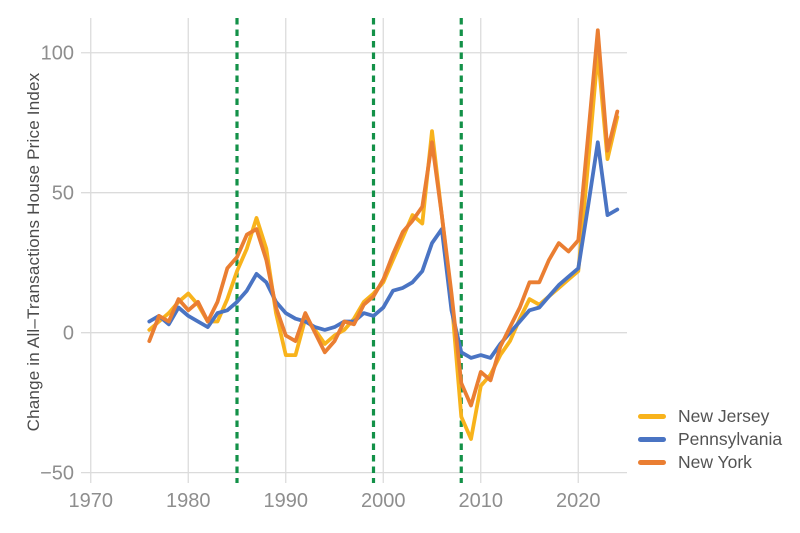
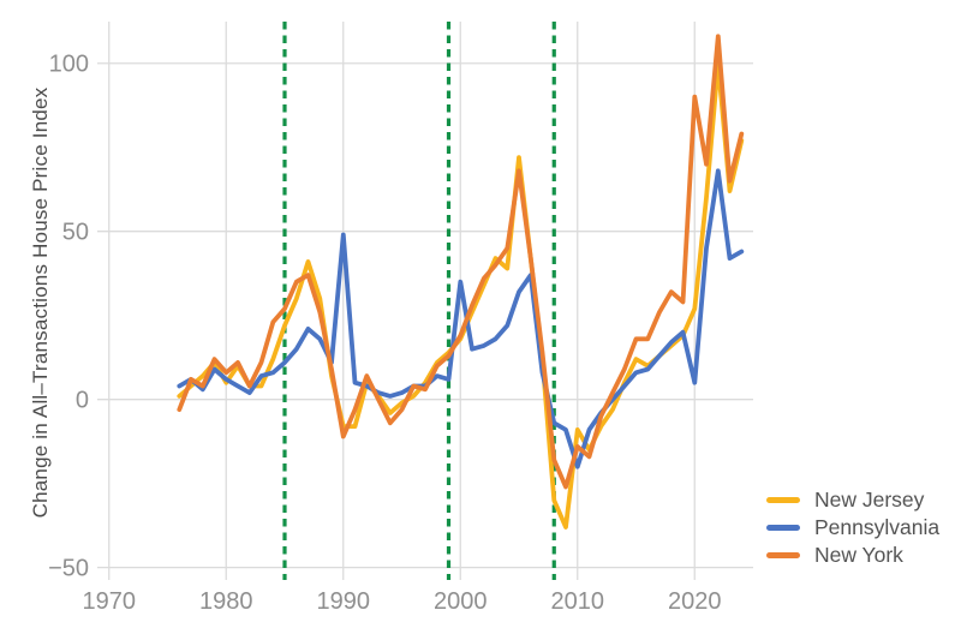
New Jersey/1980: 14 -> 5
Pennsylvania/1990: 7 -> 49
New York/1990: -1 -> -11
Pennsylvania/2000: 9 -> 35
New Jersey/2010: -19 -> -9
Pennsylvania/2010: -8 -> -20
New Jersey/2020: 22 -> 27
Pennsylvania/2020: 23 -> 5
New York/2020: 33 -> 90
